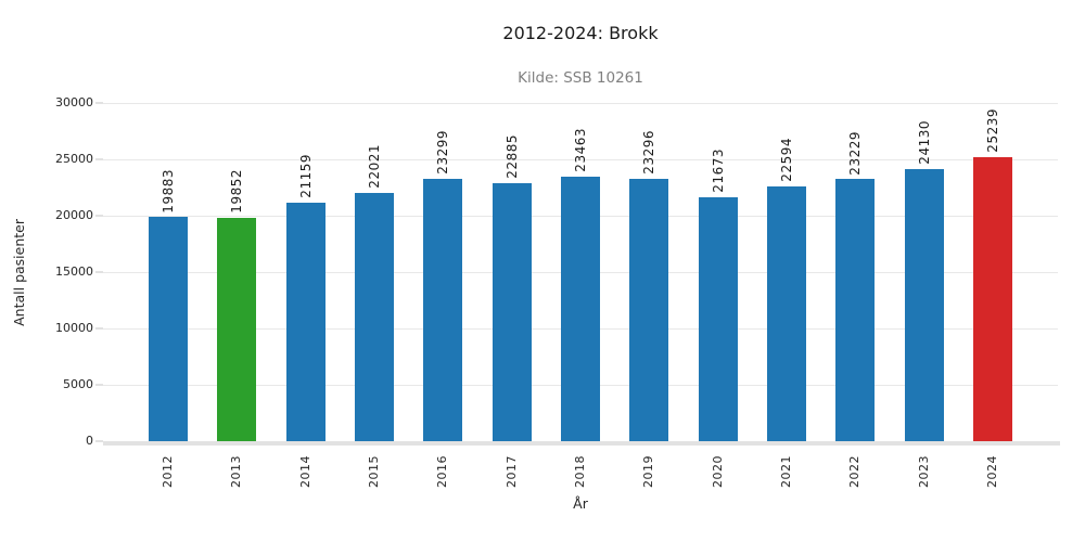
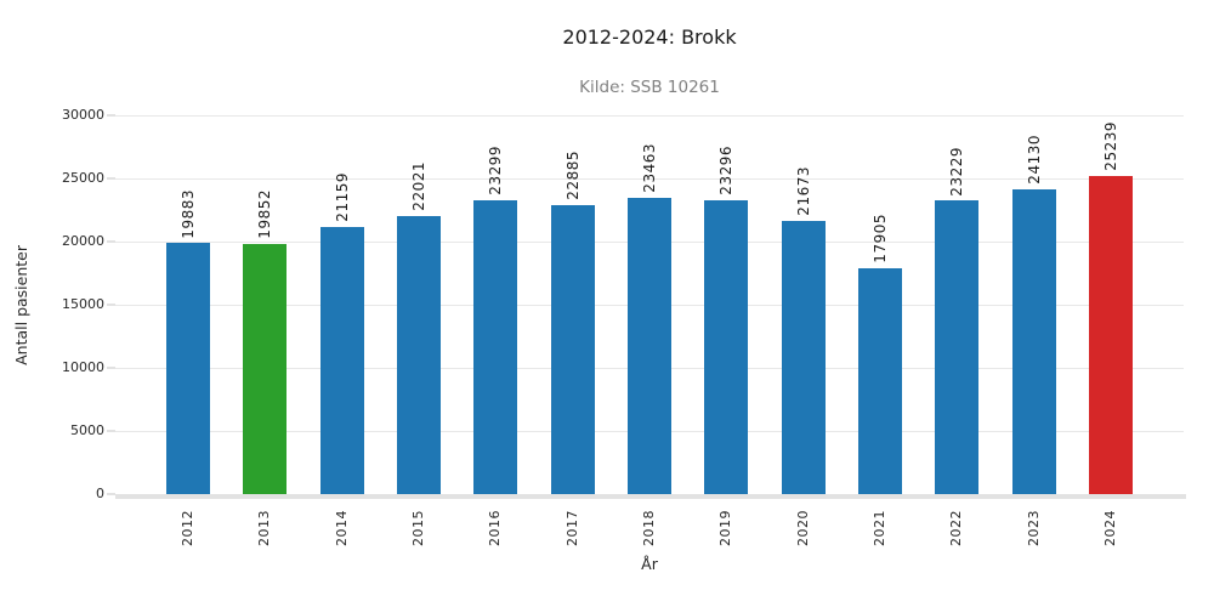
2021: 22594 -> 17905
